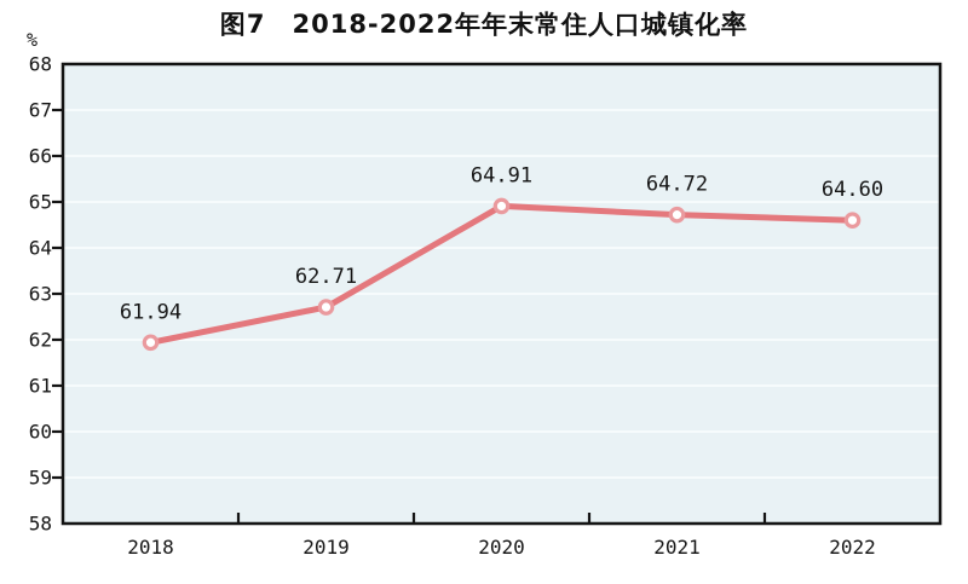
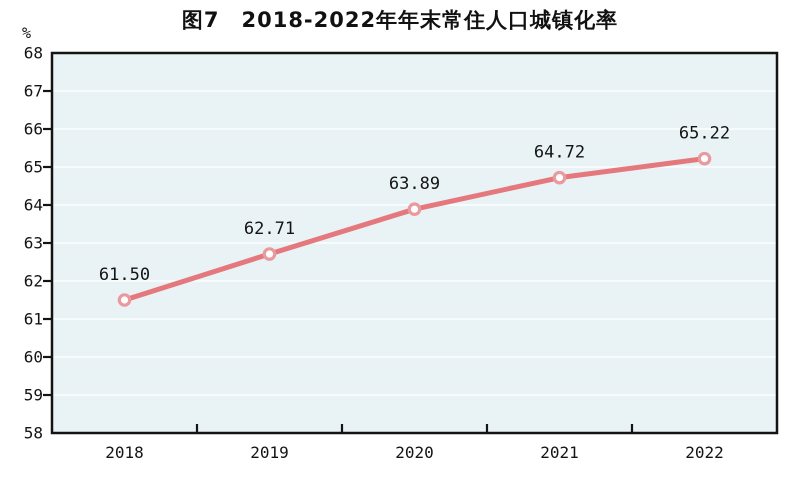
2018: 61.94 -> 61.50
2020: 64.91 -> 63.89
2022: 64.60 -> 65.22
